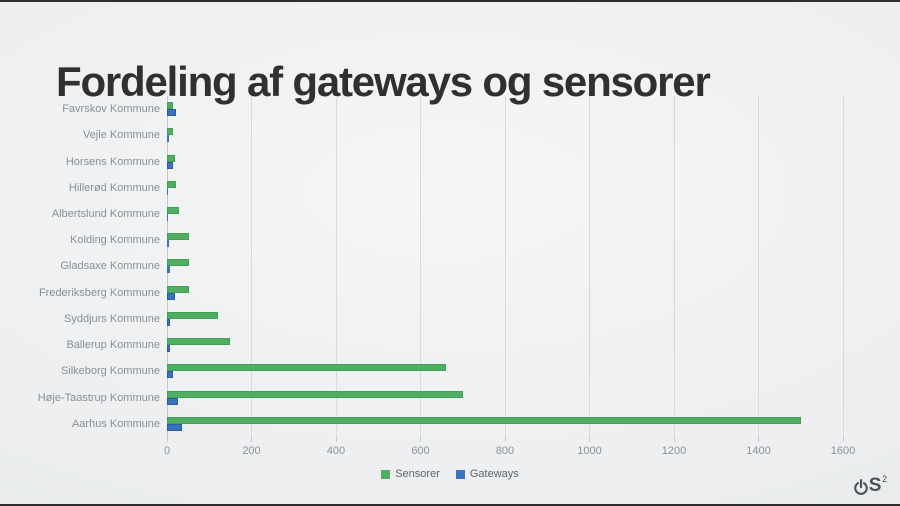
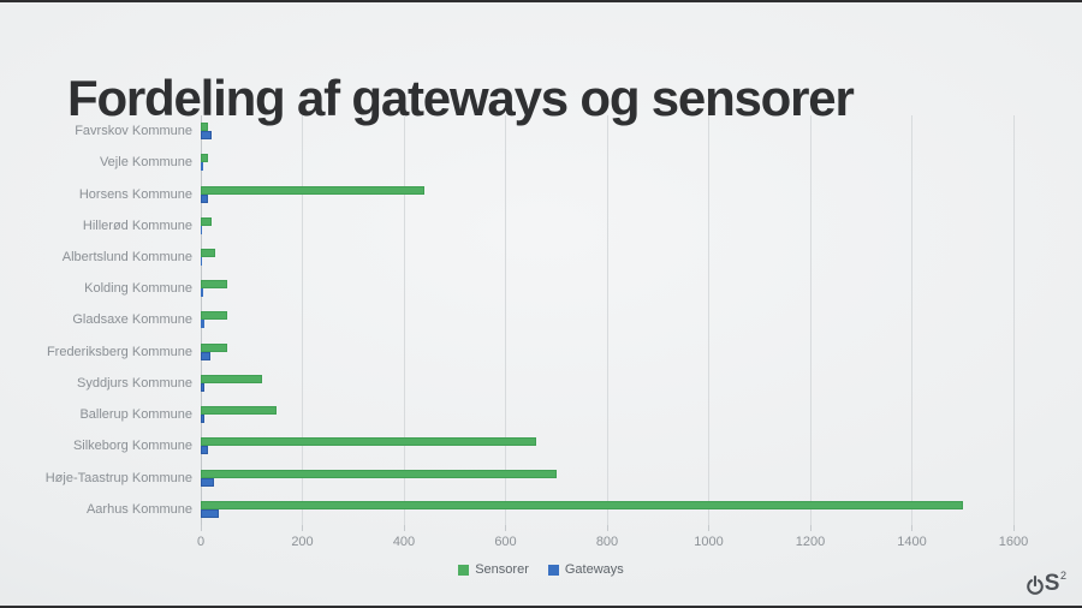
Sensorer/Horsens Kommune: 20 -> 440
